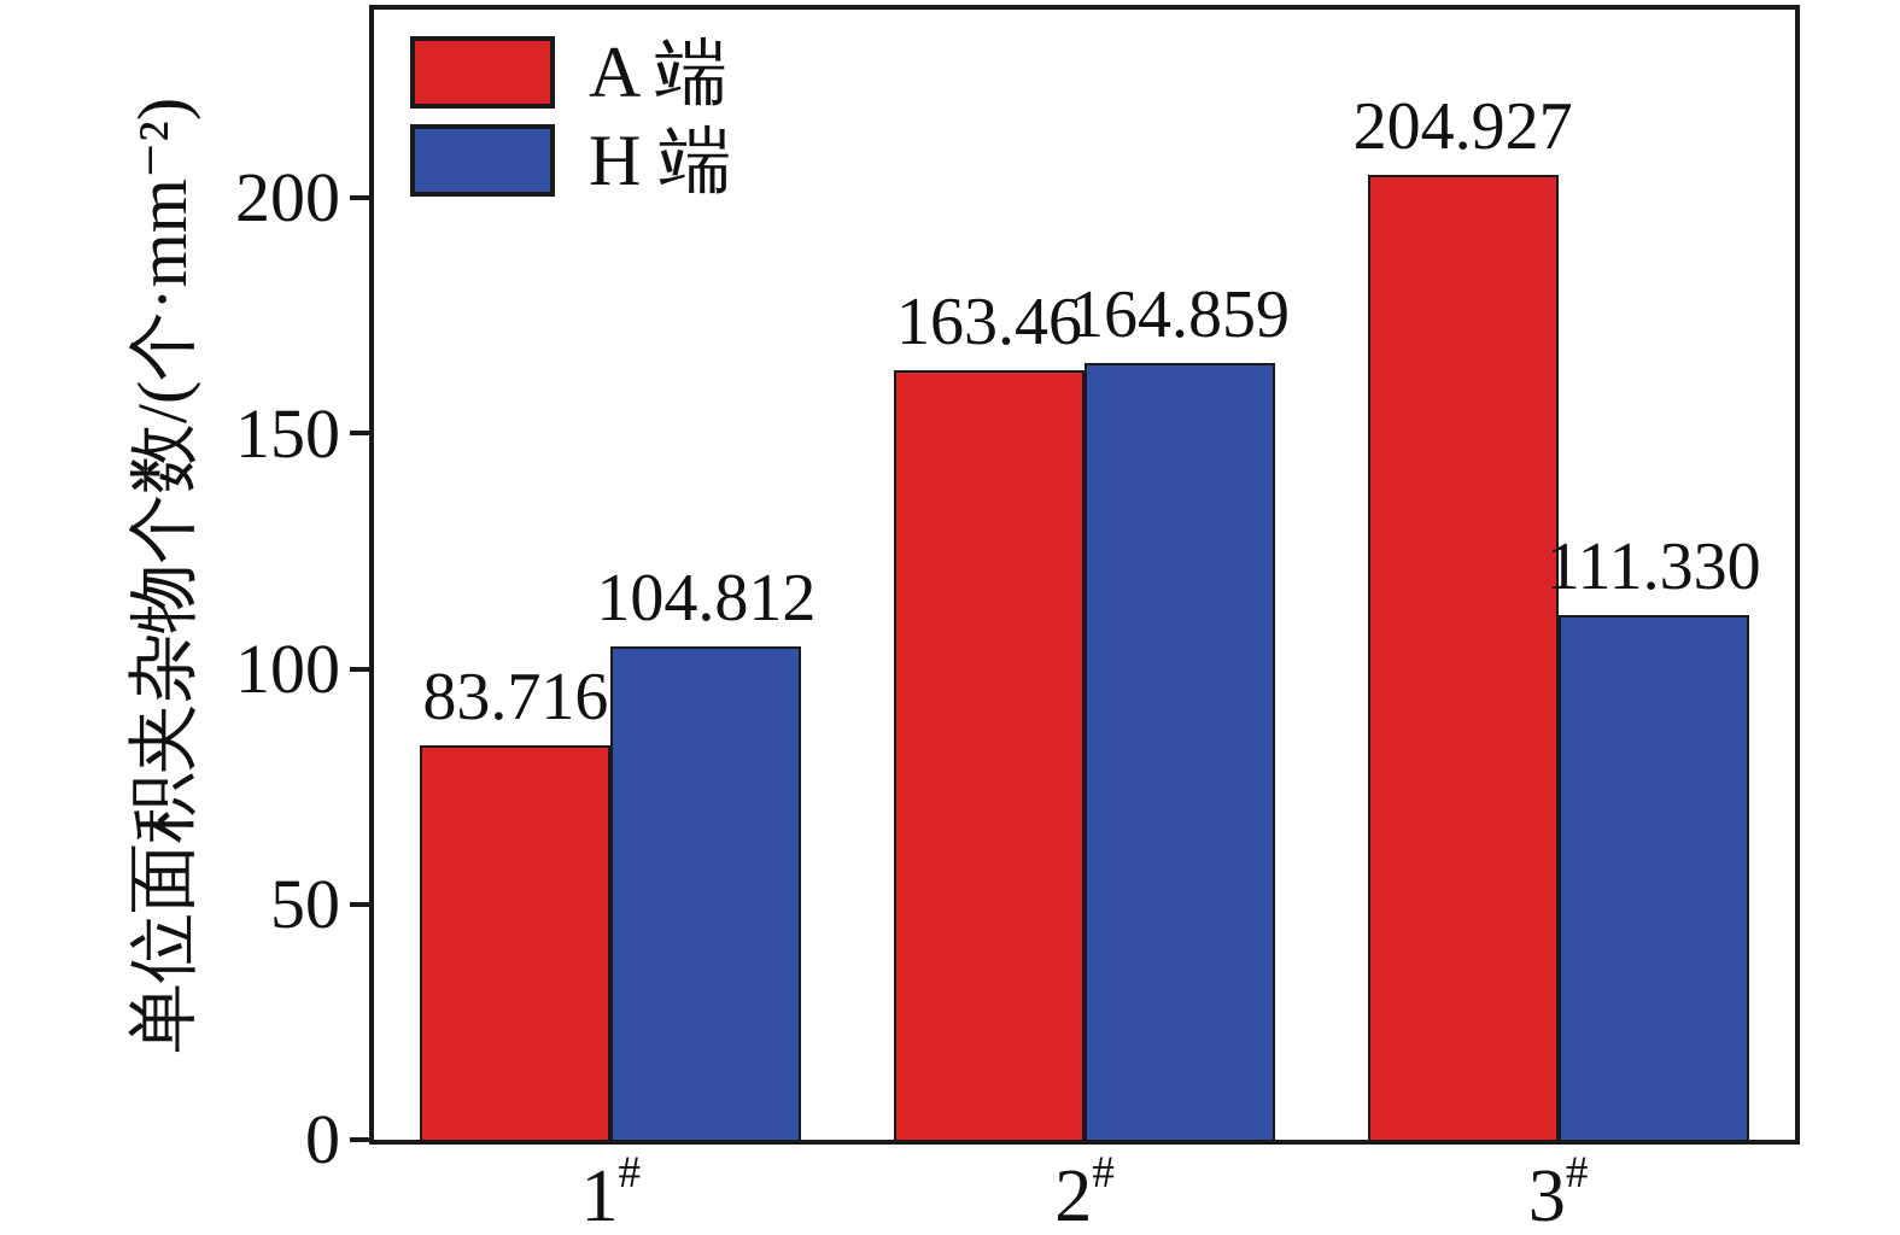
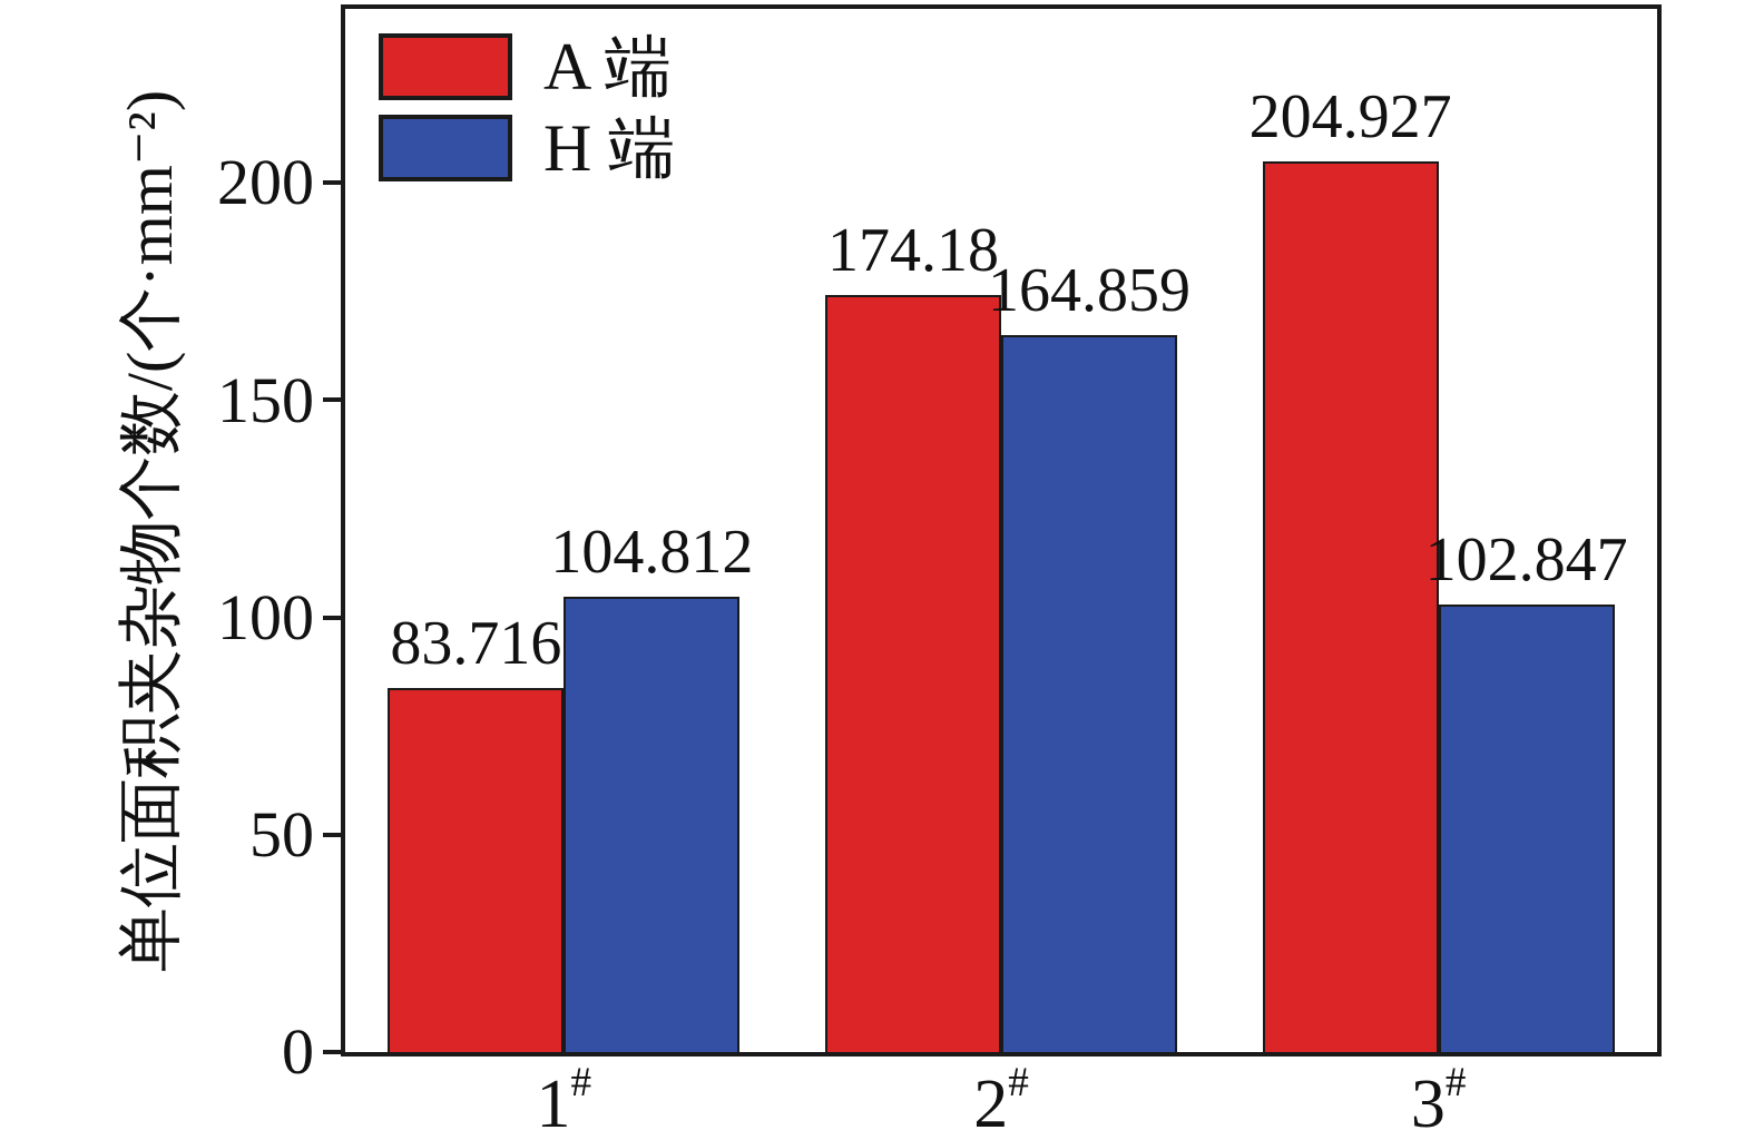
A 端/2#: 163.46 -> 174.18
H 端/3#: 111.330 -> 102.847
